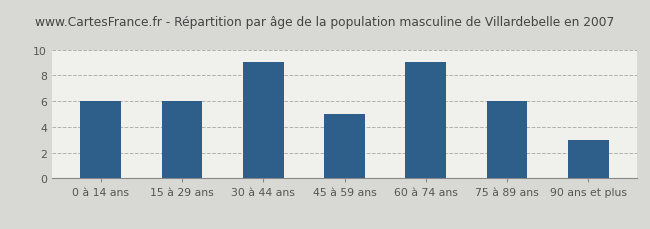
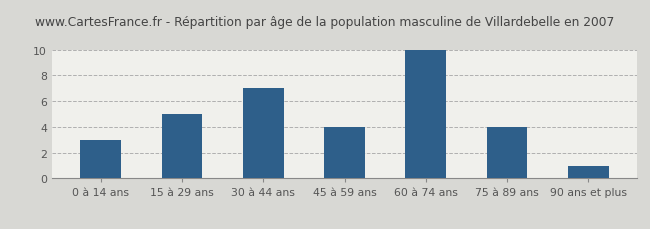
0 à 14 ans: 6 -> 3
15 à 29 ans: 6 -> 5
30 à 44 ans: 9 -> 7
45 à 59 ans: 5 -> 4
60 à 74 ans: 9 -> 10
75 à 89 ans: 6 -> 4
90 ans et plus: 3 -> 1
